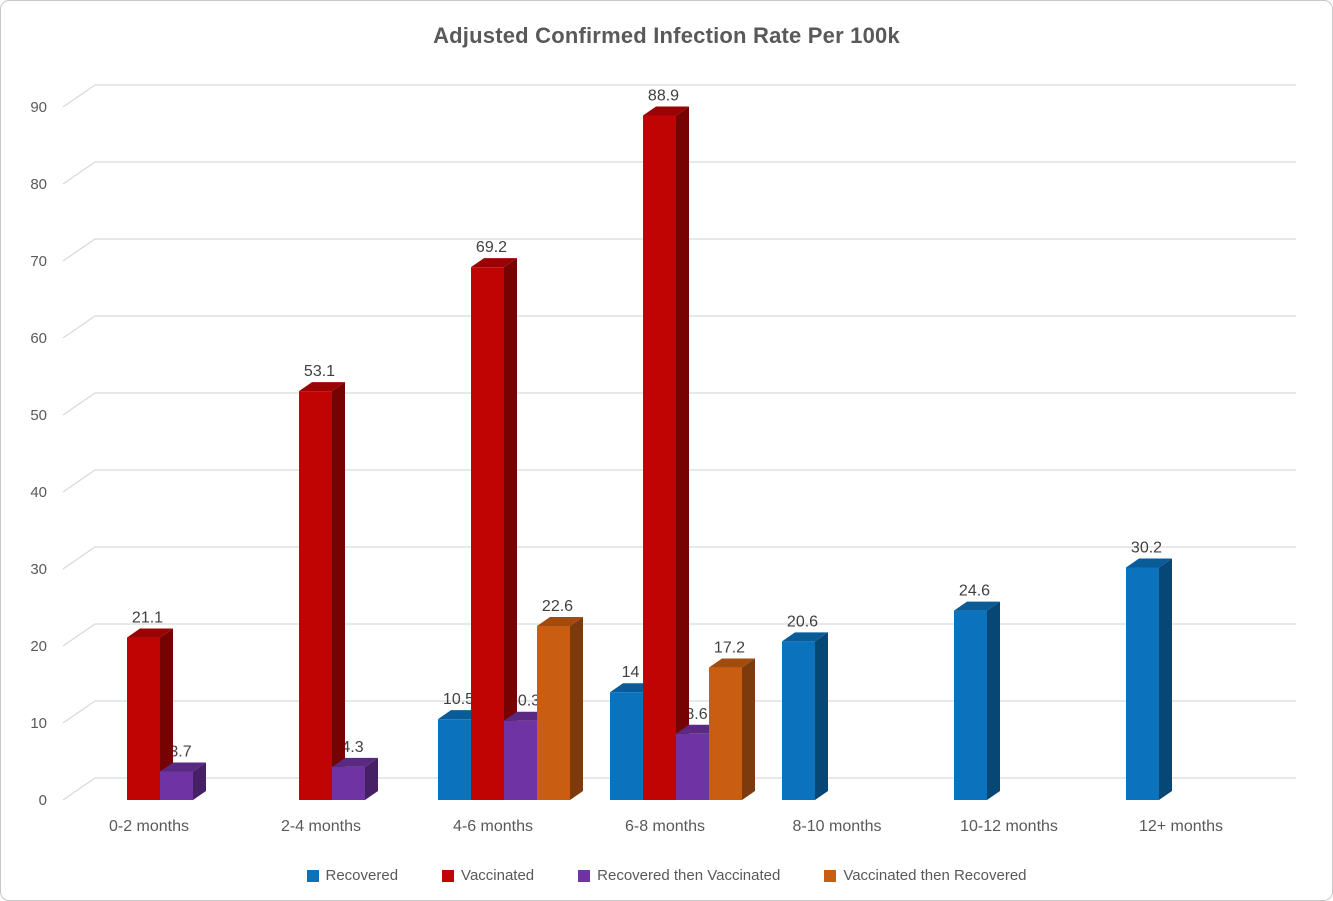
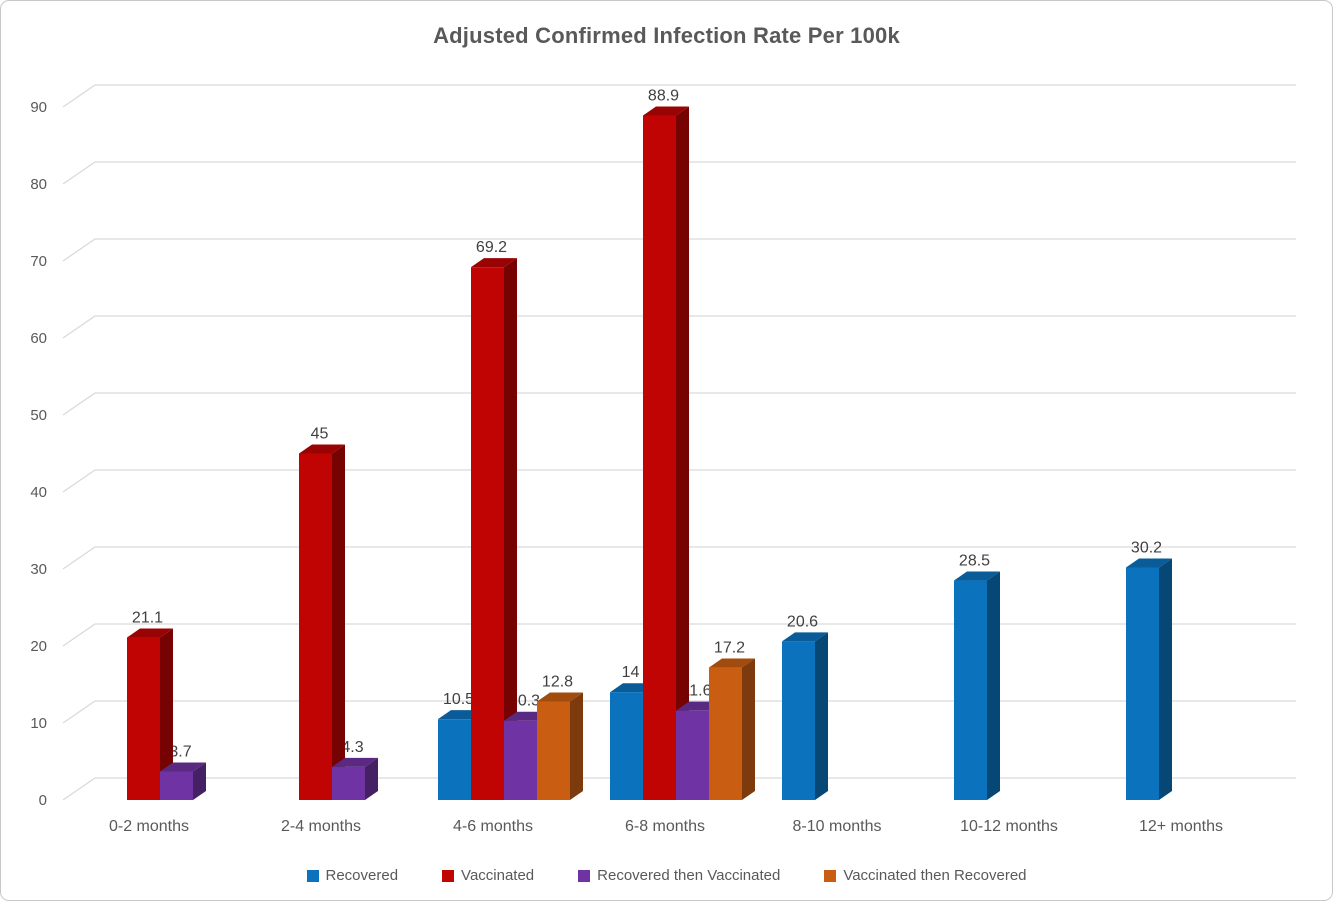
Vaccinated/2-4 months: 53.1 -> 45
Vaccinated then Recovered/4-6 months: 22.6 -> 12.8
Recovered then Vaccinated/6-8 months: 8.6 -> 11.6
Recovered/10-12 months: 24.6 -> 28.5
